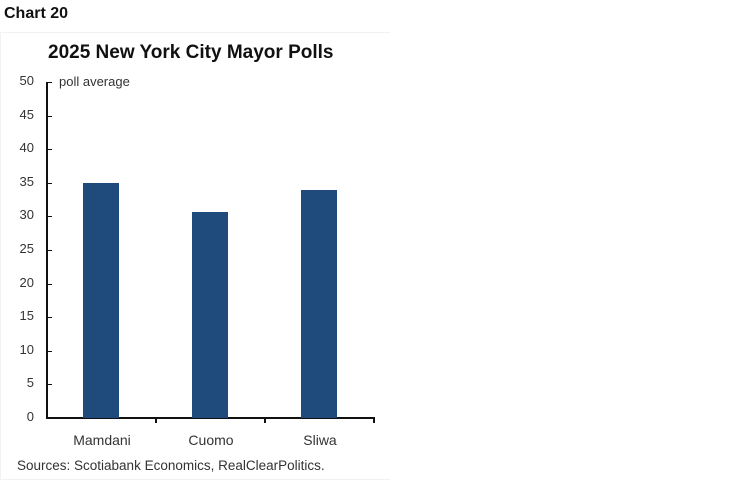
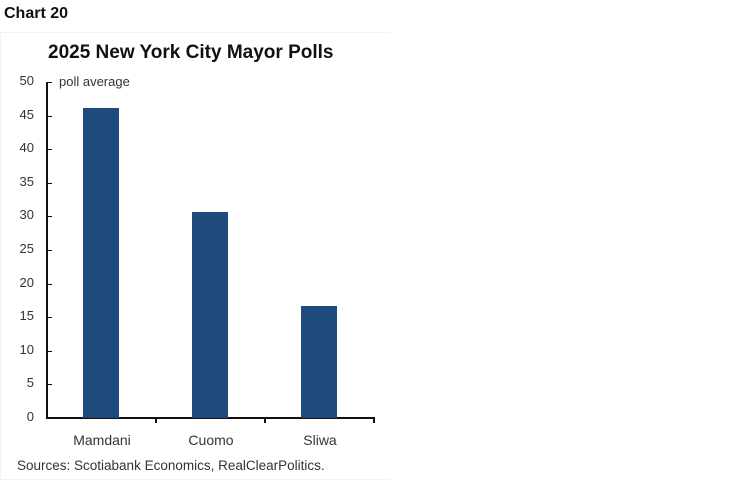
Mamdani: 35 -> 46
Sliwa: 34 -> 17
